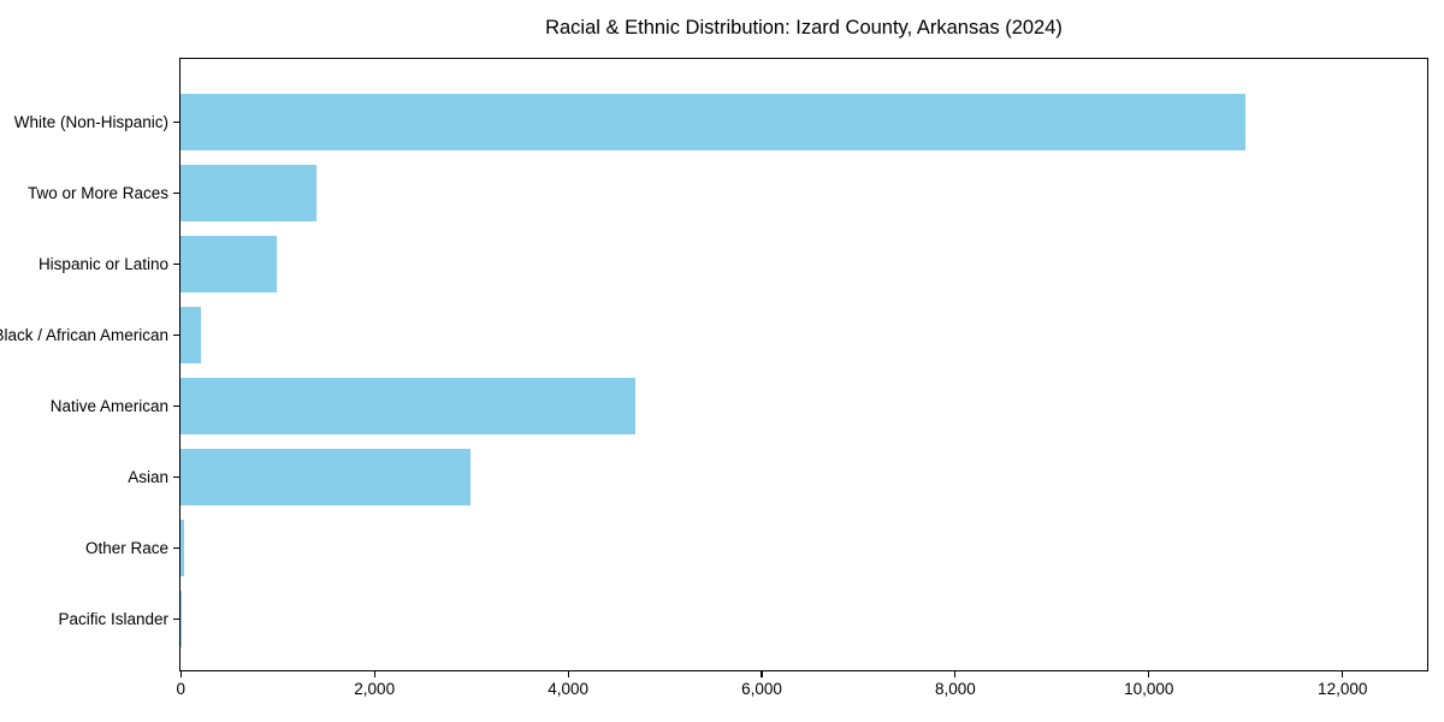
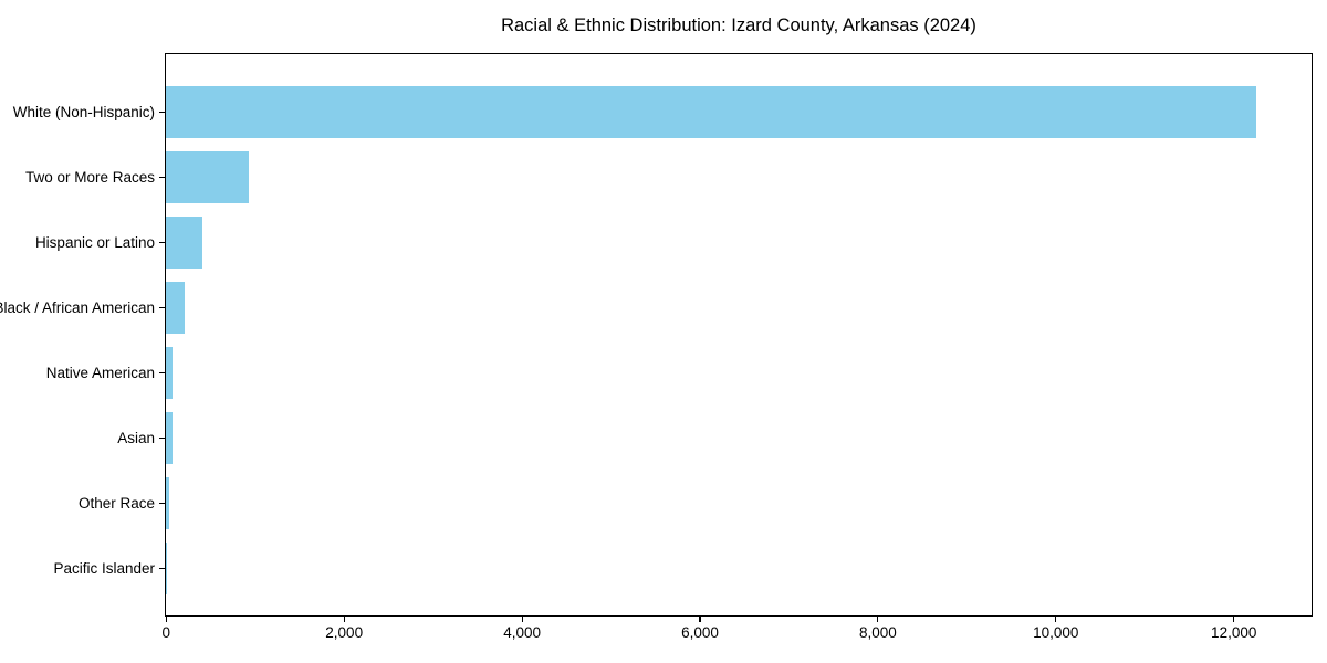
White (Non-Hispanic): 11000 -> 12200
Two or More Races: 1400 -> 900
Hispanic or Latino: 1000 -> 400
Native American: 4700 -> 100
Asian: 3000 -> 100
